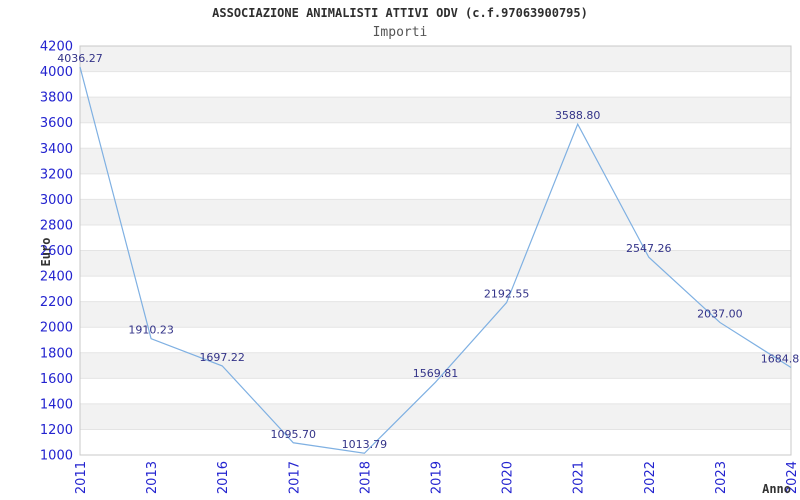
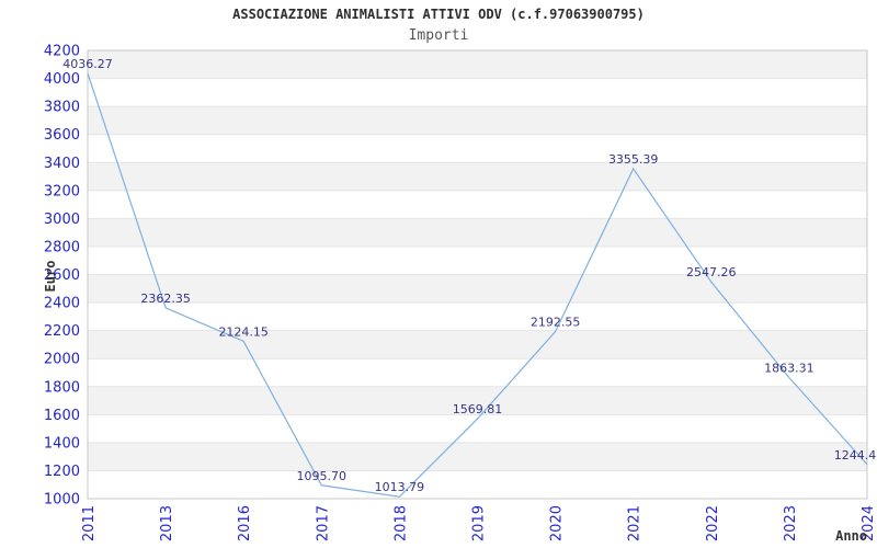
2013: 1910.23 -> 2362.35
2016: 1697.22 -> 2124.15
2021: 3588.80 -> 3355.39
2023: 2037.00 -> 1863.31
2024: 1684.8 -> 1244.4
